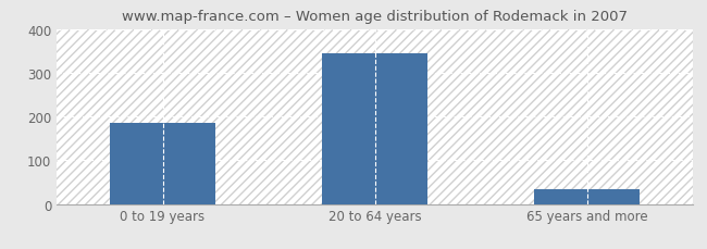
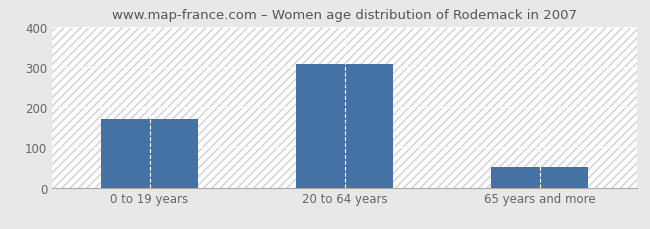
0 to 19 years: 185 -> 170
20 to 64 years: 345 -> 307
65 years and more: 35 -> 50
